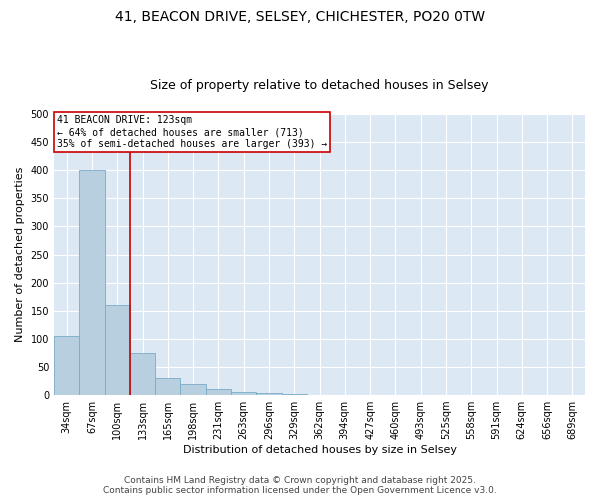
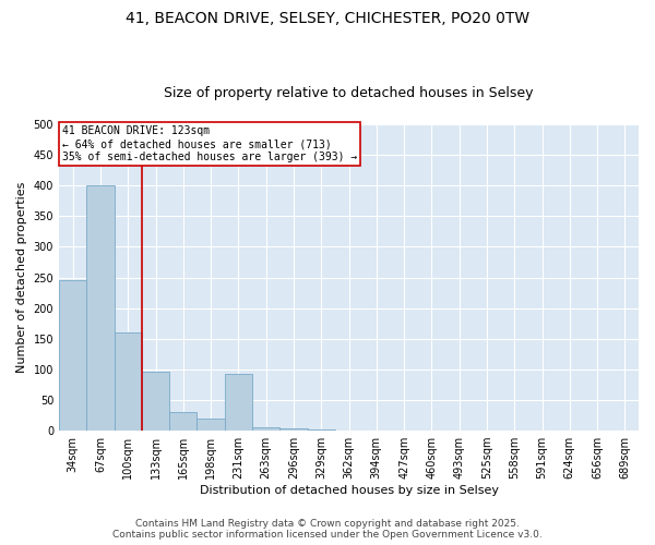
34sqm: 105 -> 246
133sqm: 75 -> 96
231sqm: 10 -> 92
